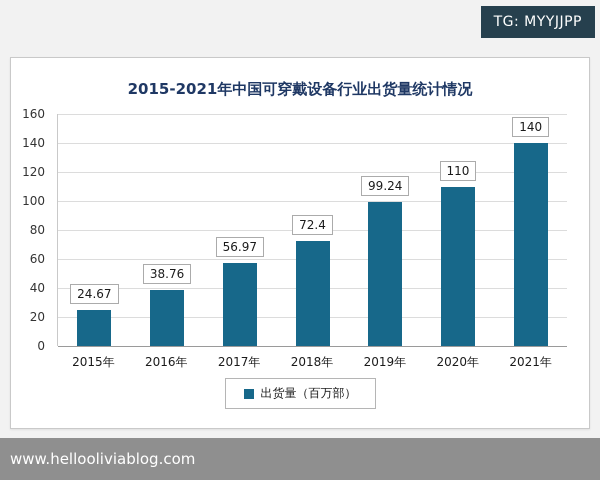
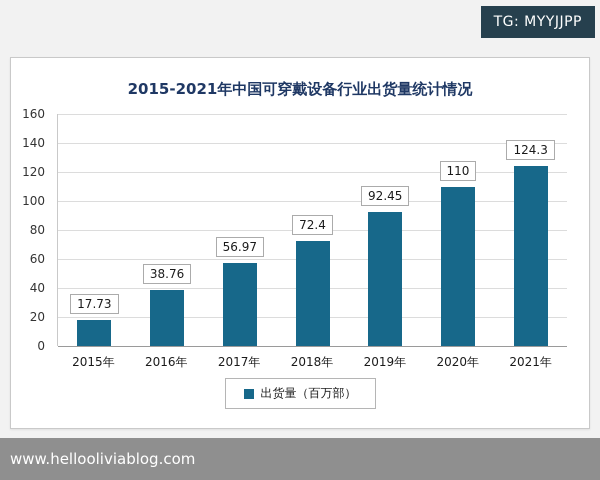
2015年: 24.67 -> 17.73
2019年: 99.24 -> 92.45
2021年: 140 -> 124.3
